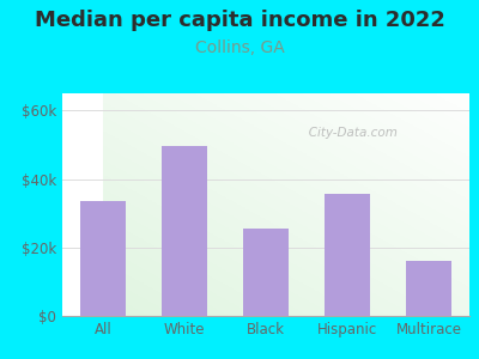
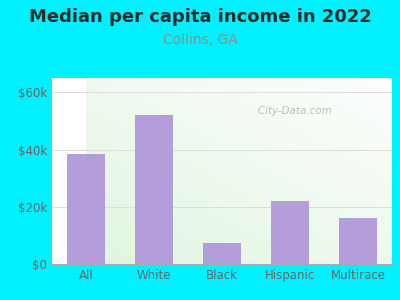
All: $33.5k -> $38.5k
White: $49.5k -> $52.0k
Black: $25.5k -> $7.5k
Hispanic: $35.5k -> $22.0k
